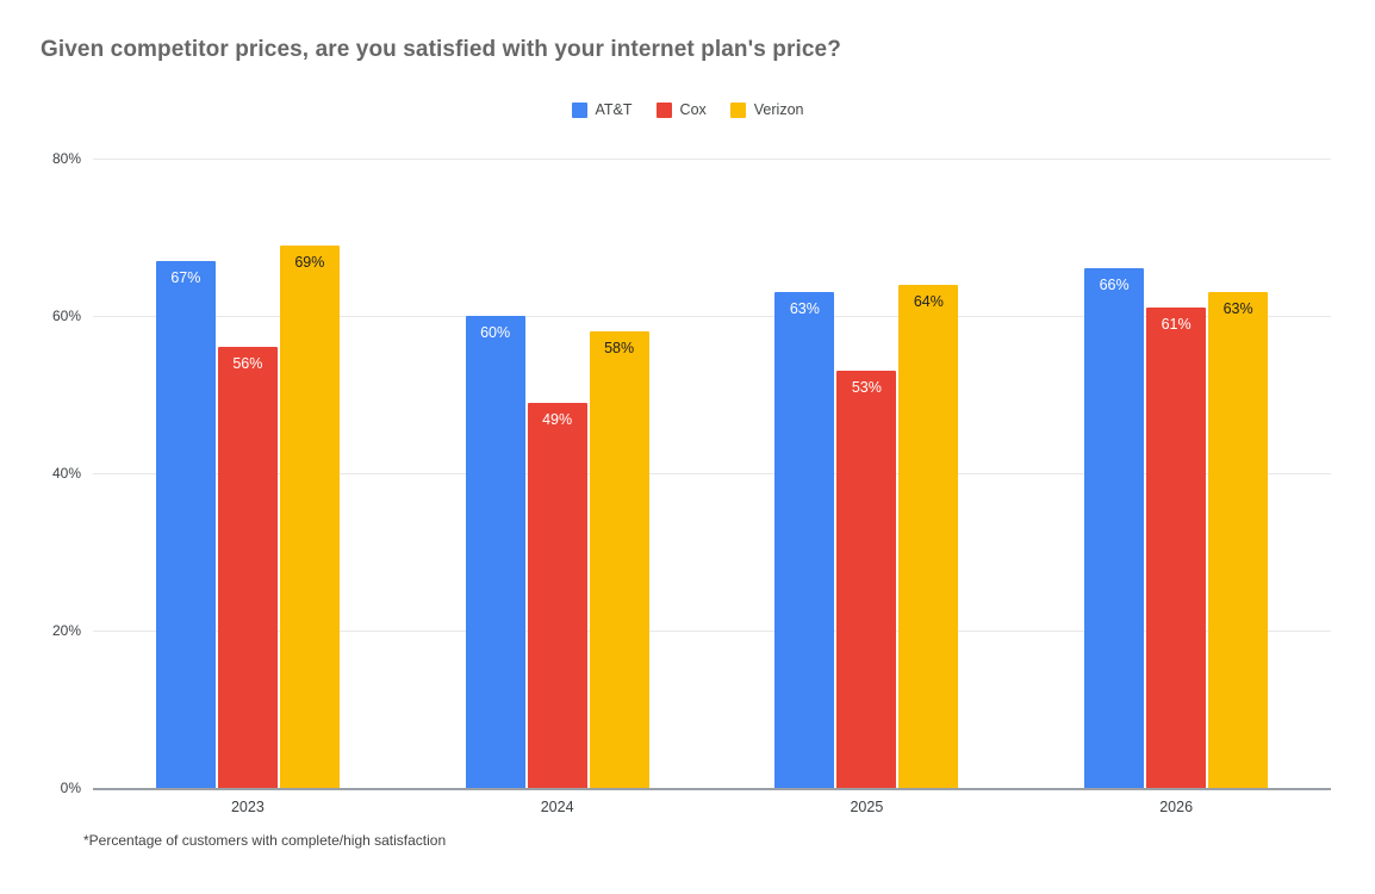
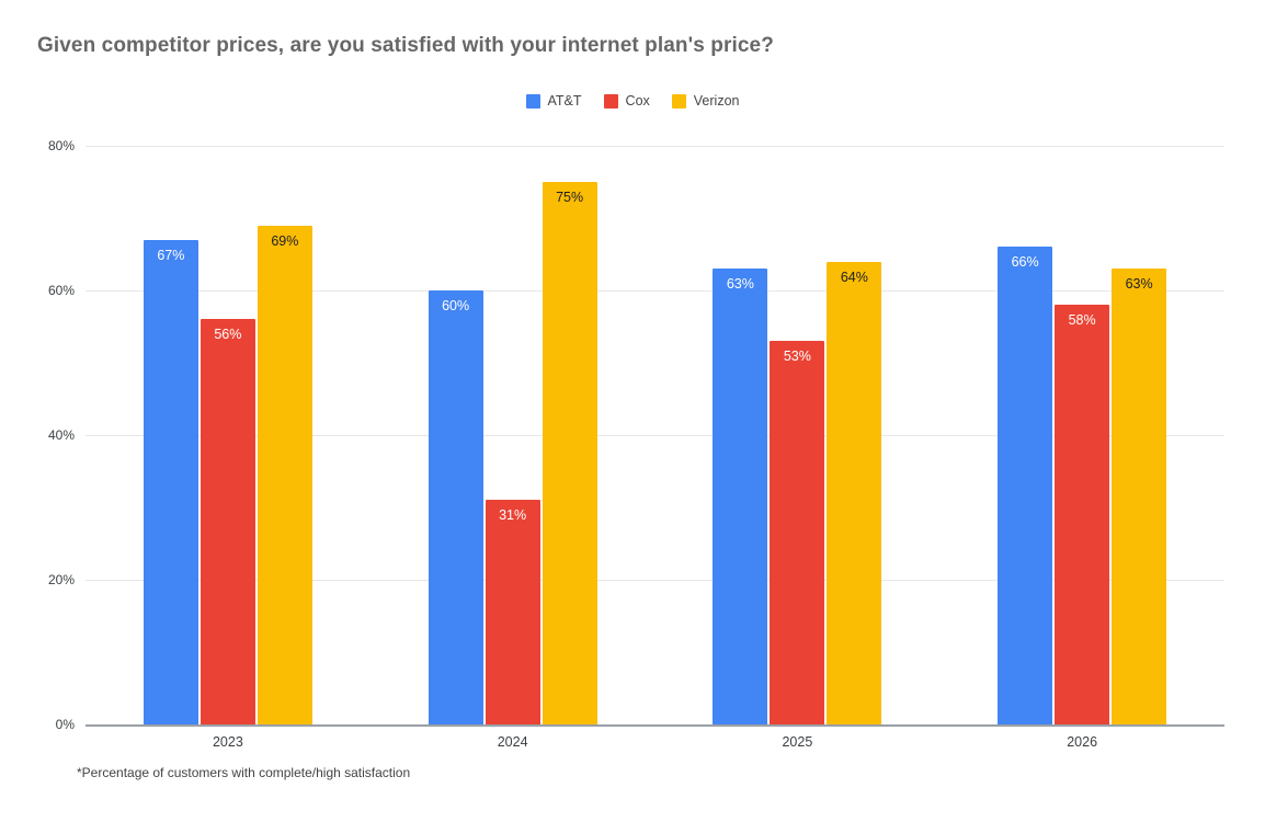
Cox/2024: 49% -> 31%
Verizon/2024: 58% -> 75%
Cox/2026: 61% -> 58%
